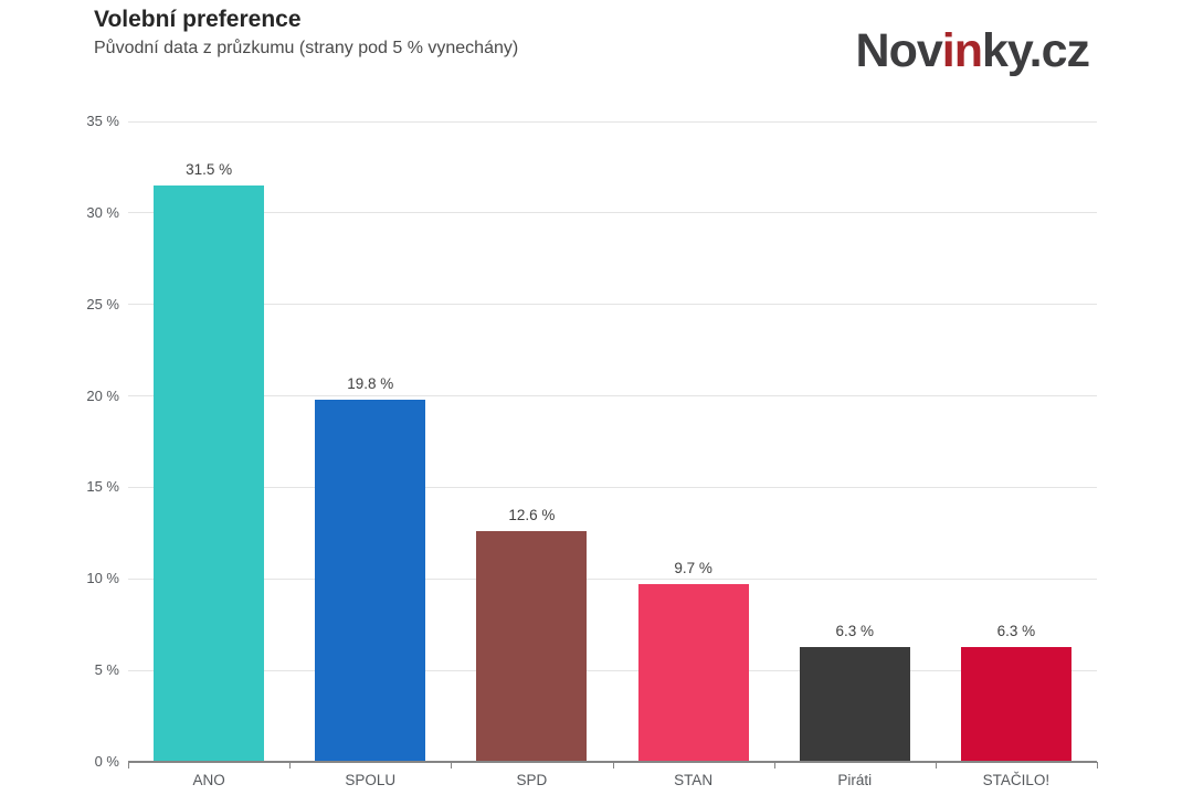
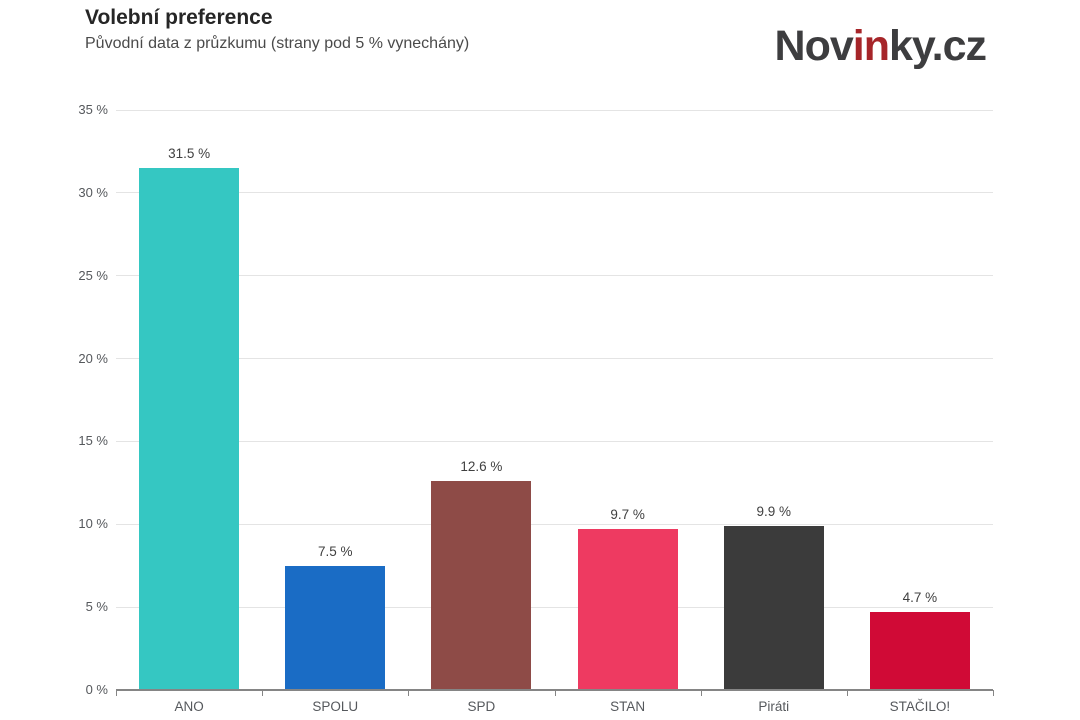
SPOLU: 19.8 -> 7.5
Piráti: 6.3 -> 9.9
STAČILO!: 6.3 -> 4.7
